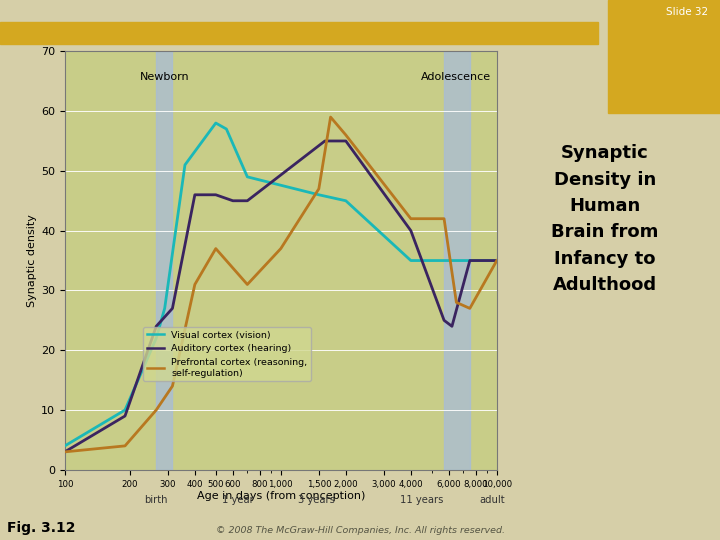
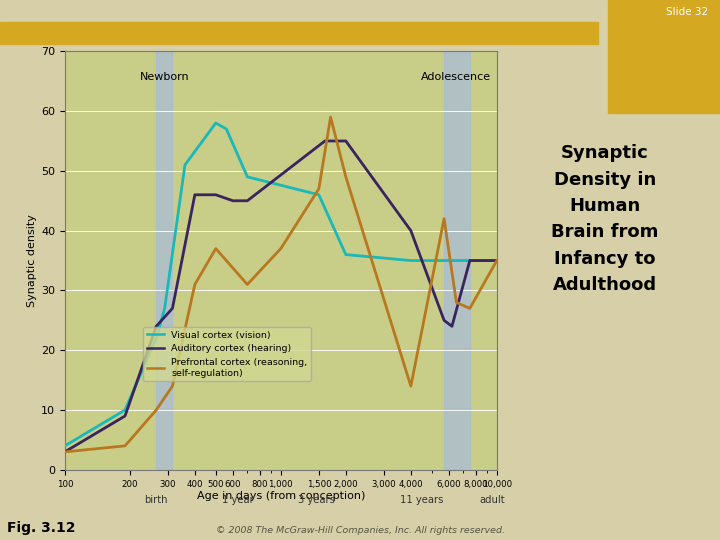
Visual cortex (vision)/2,000: 45 -> 36
Prefrontal cortex (reasoning, self-regulation)/2,000: 56 -> 49
Prefrontal cortex (reasoning, self-regulation)/4,000: 42 -> 14
